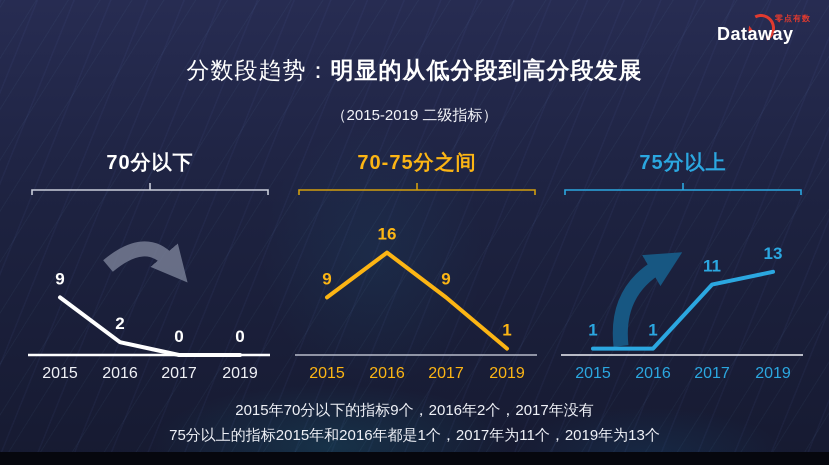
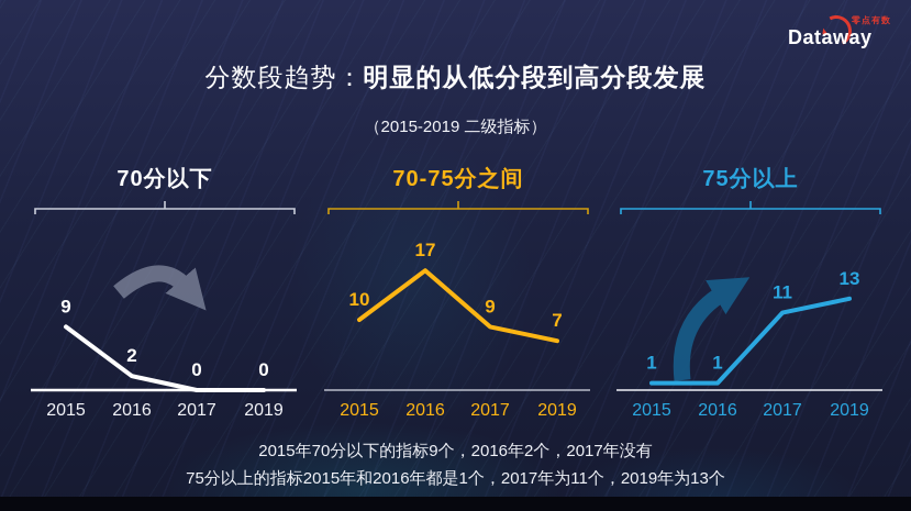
70-75分之间/2015: 9 -> 10
70-75分之间/2016: 16 -> 17
70-75分之间/2019: 1 -> 7
